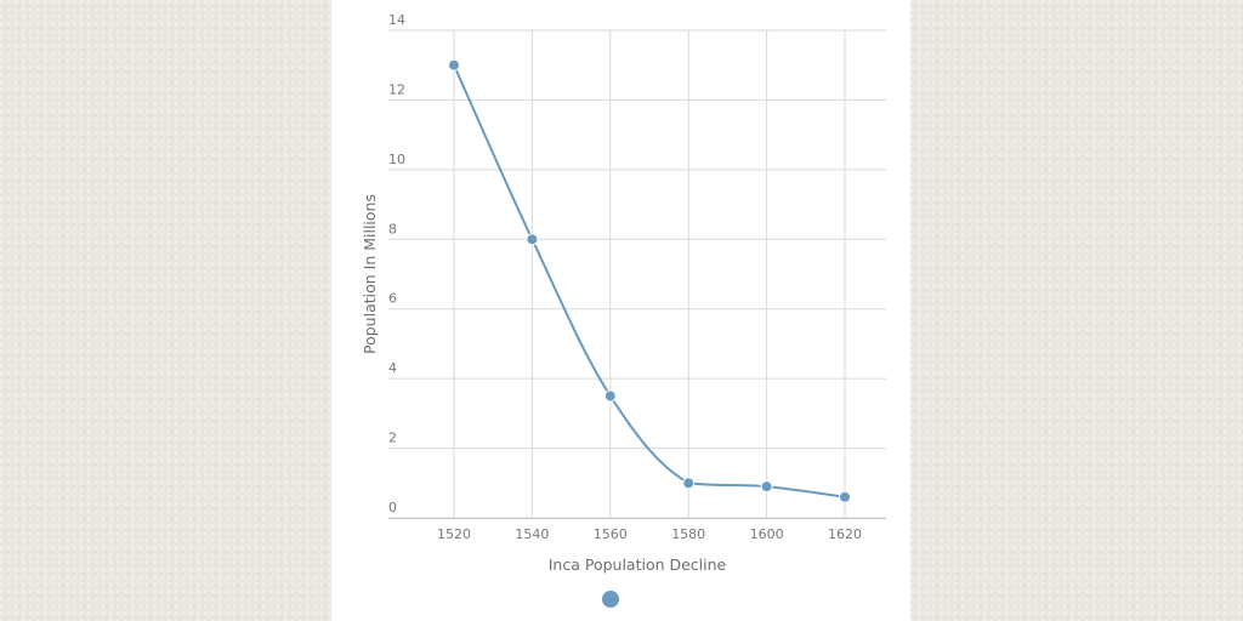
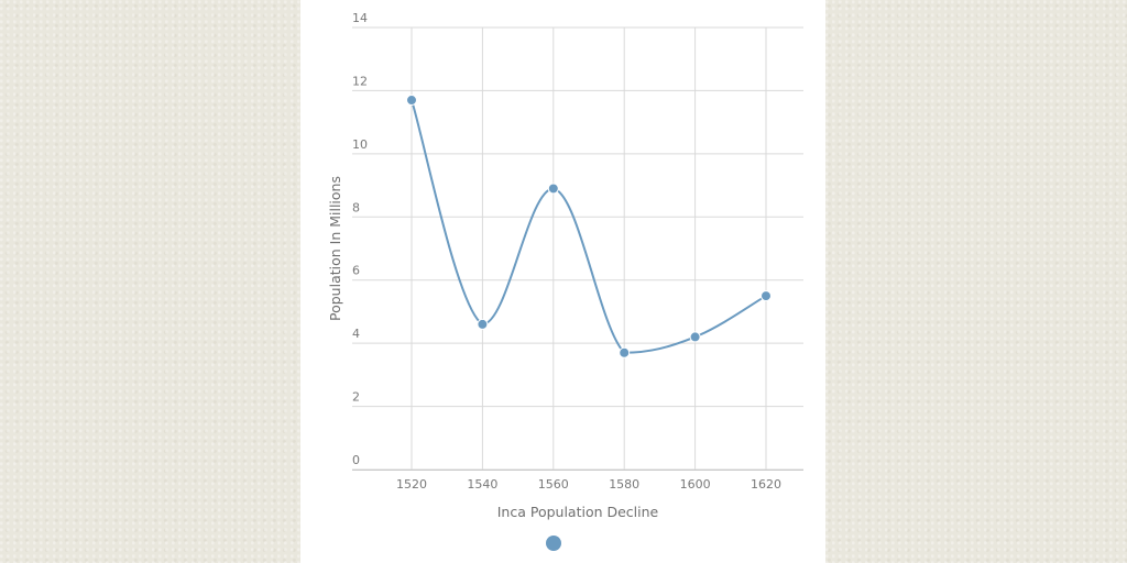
1520: 13.0 -> 11.7
1540: 8.0 -> 4.6
1560: 3.5 -> 8.9
1580: 1.0 -> 3.7
1600: 0.9 -> 4.2
1620: 0.6 -> 5.5
